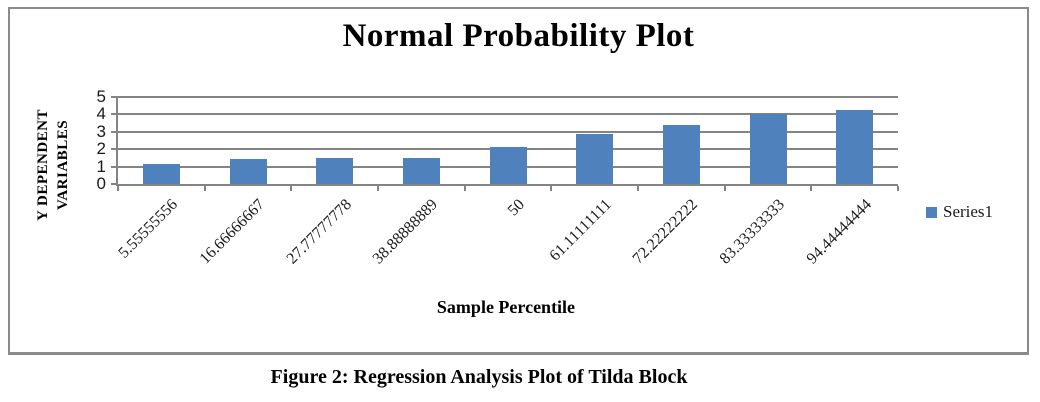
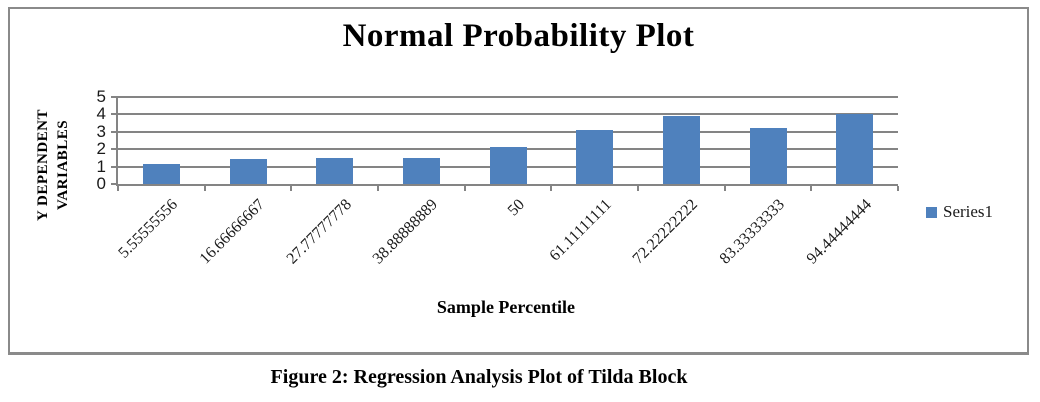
61.11111111: 2.9 -> 3.1
72.22222222: 3.4 -> 3.9
83.33333333: 4.0 -> 3.2
94.44444444: 4.2 -> 4.0
